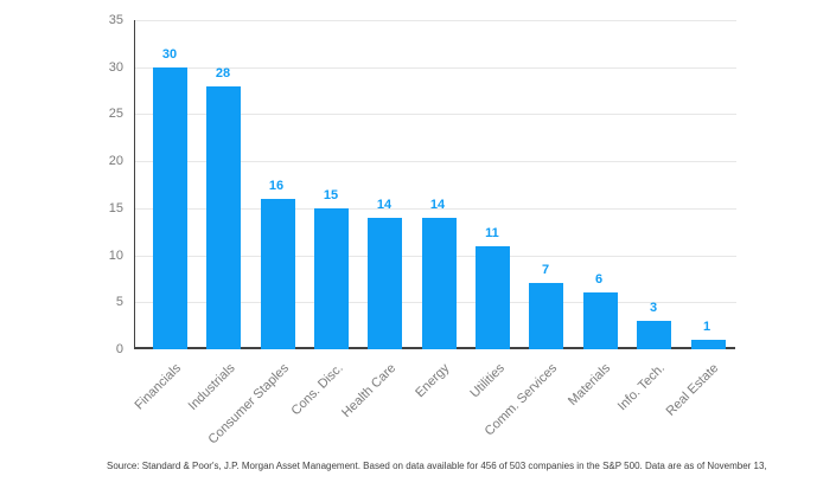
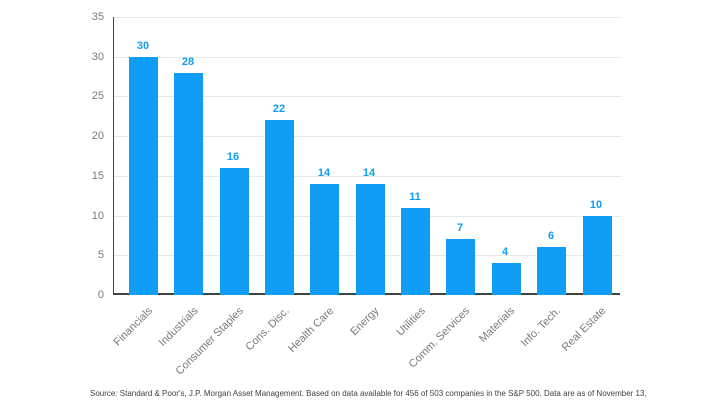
Cons. Disc.: 15 -> 22
Materials: 6 -> 4
Info. Tech.: 3 -> 6
Real Estate: 1 -> 10
